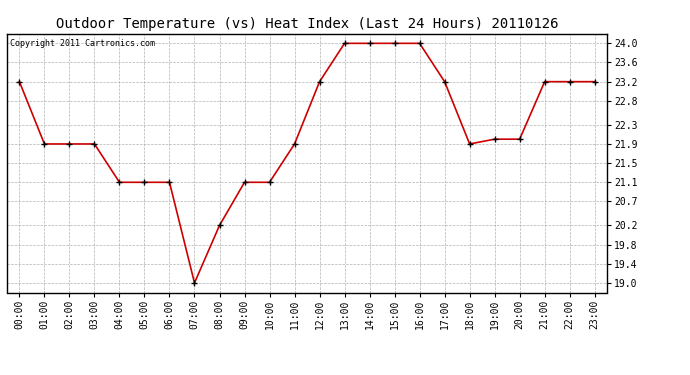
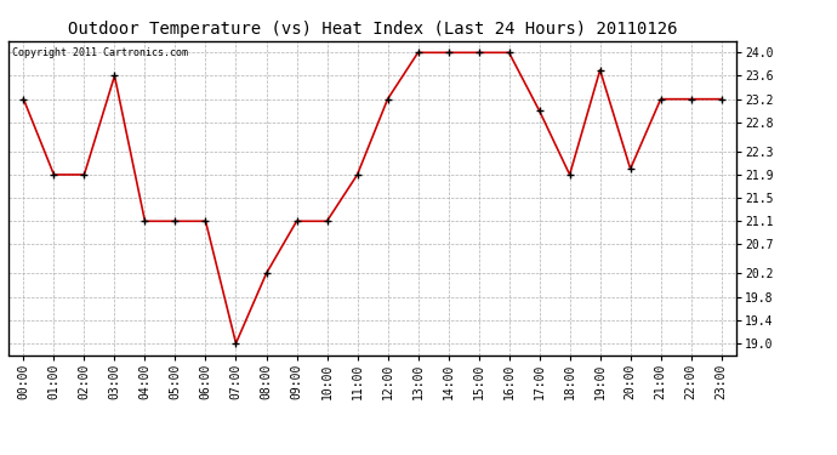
03:00: 21.9 -> 23.6
17:00: 23.2 -> 23.0
19:00: 22.0 -> 23.7
